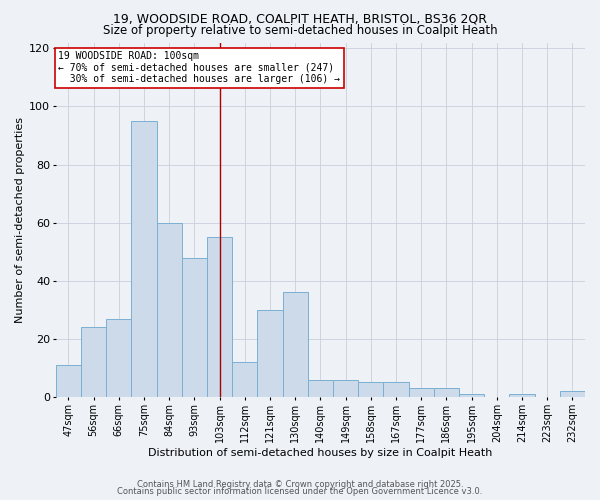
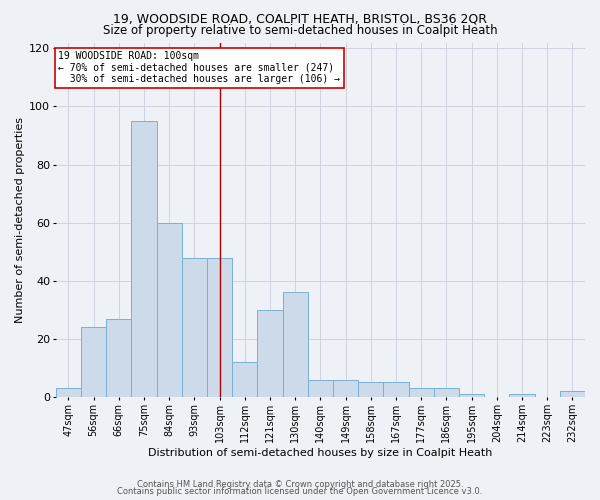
47sqm: 11 -> 3
103sqm: 55 -> 48
